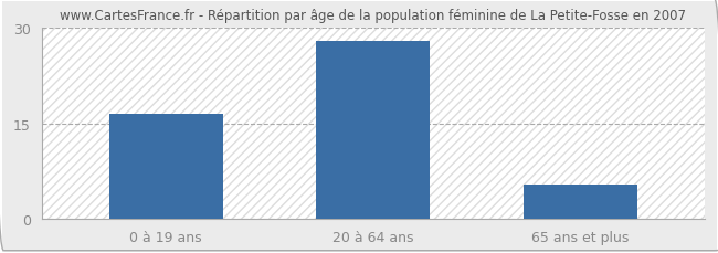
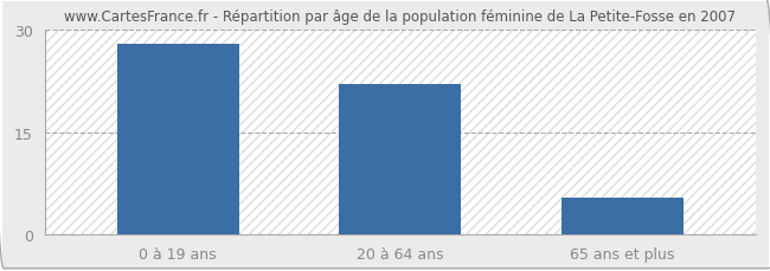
0 à 19 ans: 16.5 -> 28.0
20 à 64 ans: 28.0 -> 22.0
